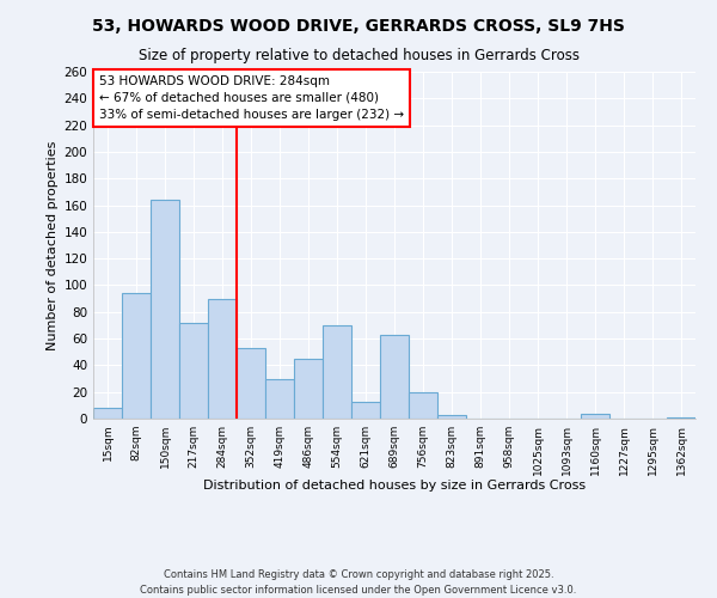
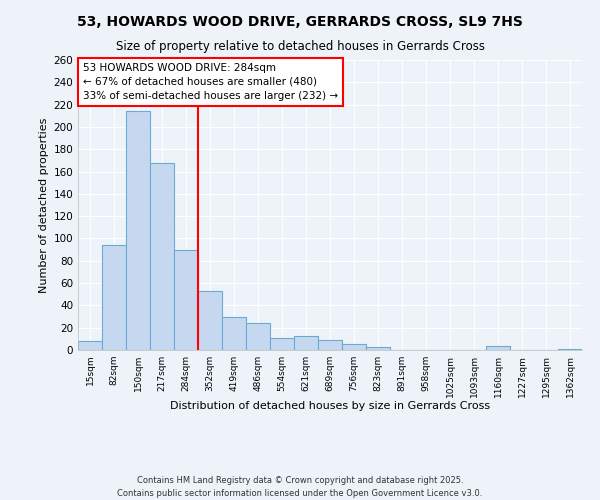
150sqm: 164 -> 214
217sqm: 72 -> 168
486sqm: 45 -> 24
554sqm: 70 -> 11
689sqm: 63 -> 9
756sqm: 20 -> 5
